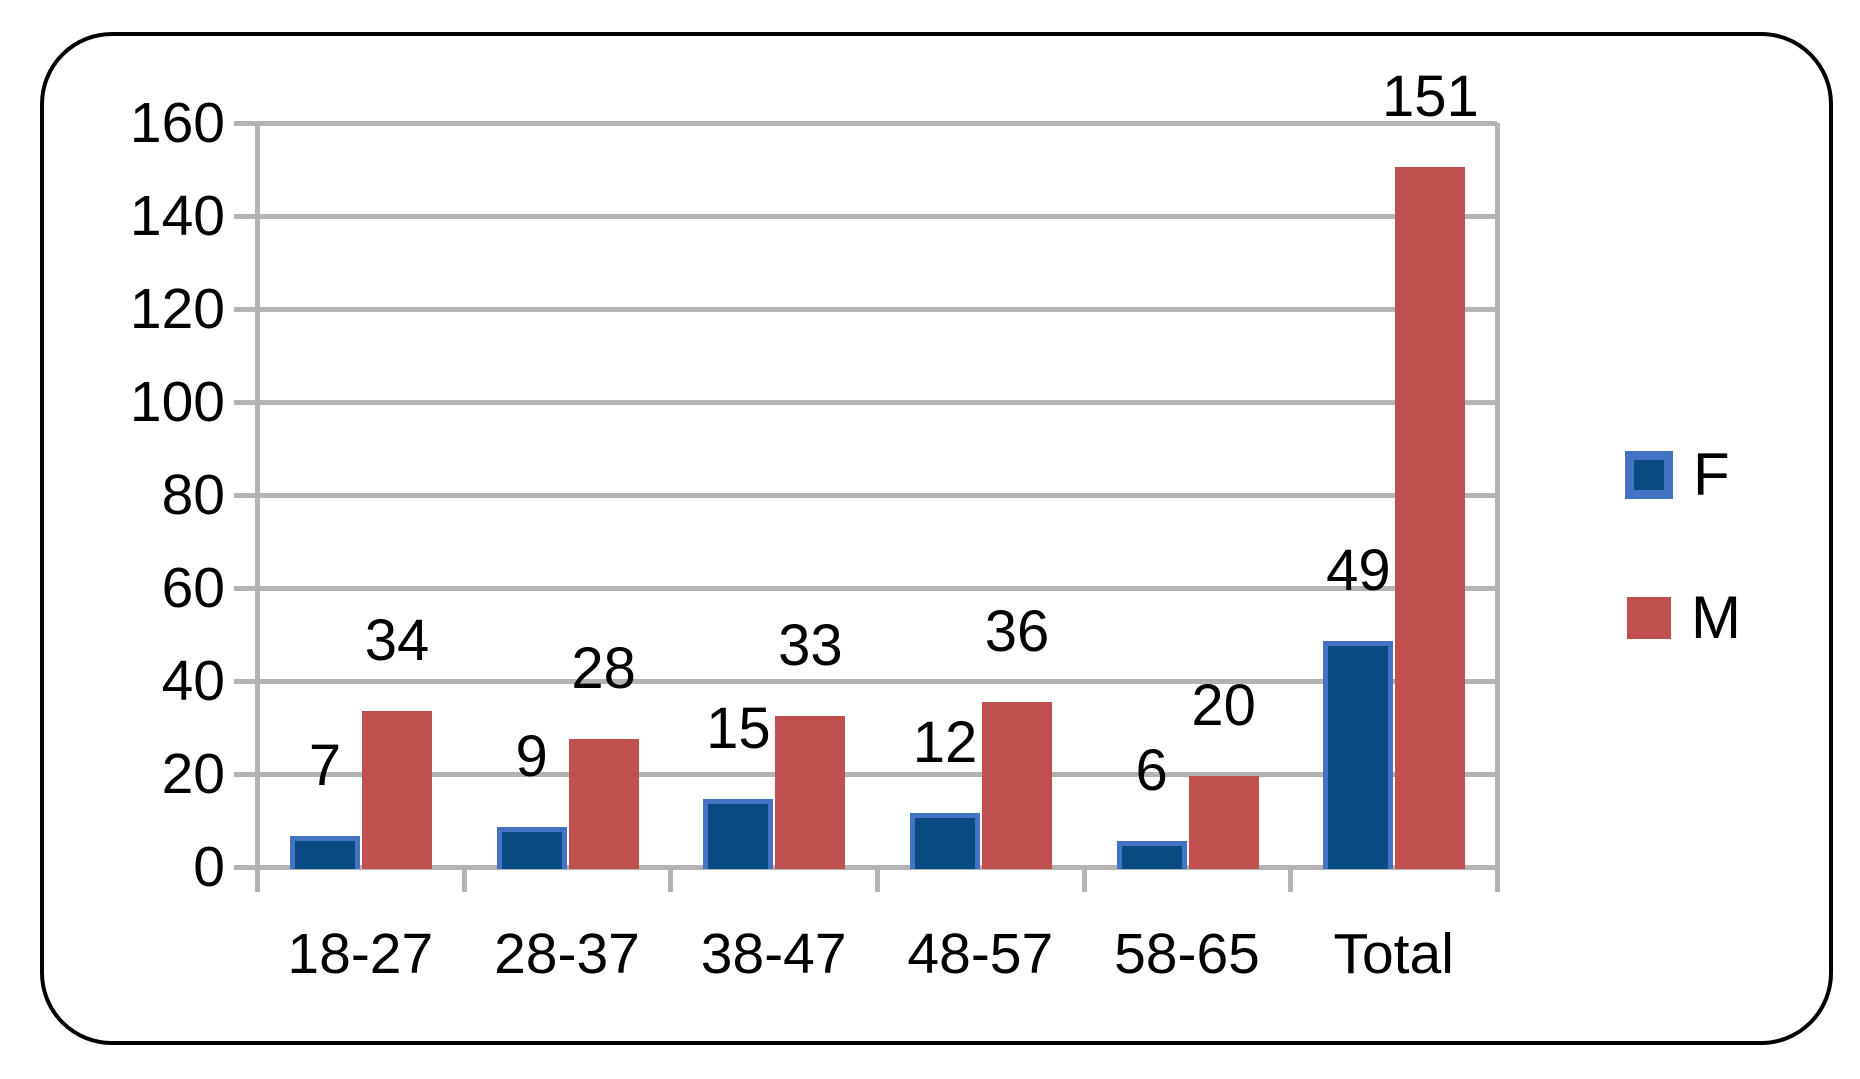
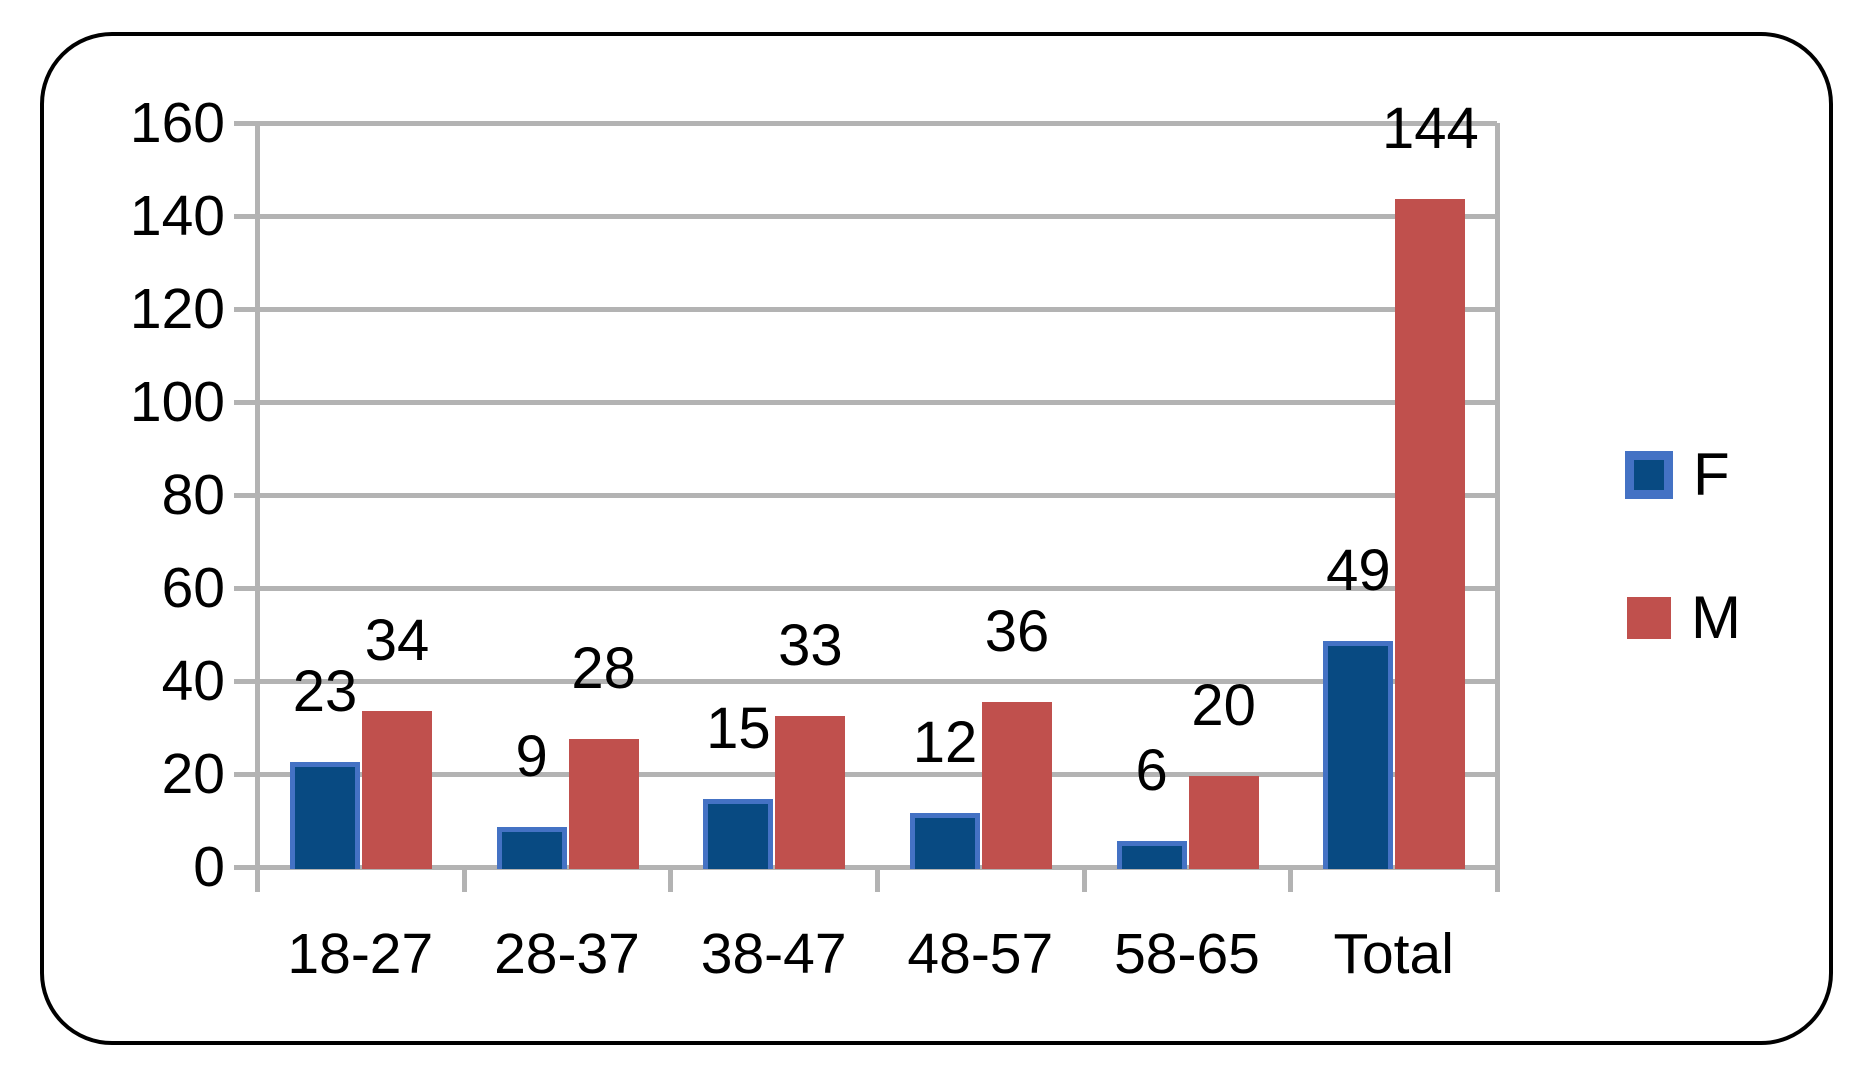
F/18-27: 7 -> 23
M/Total: 151 -> 144
